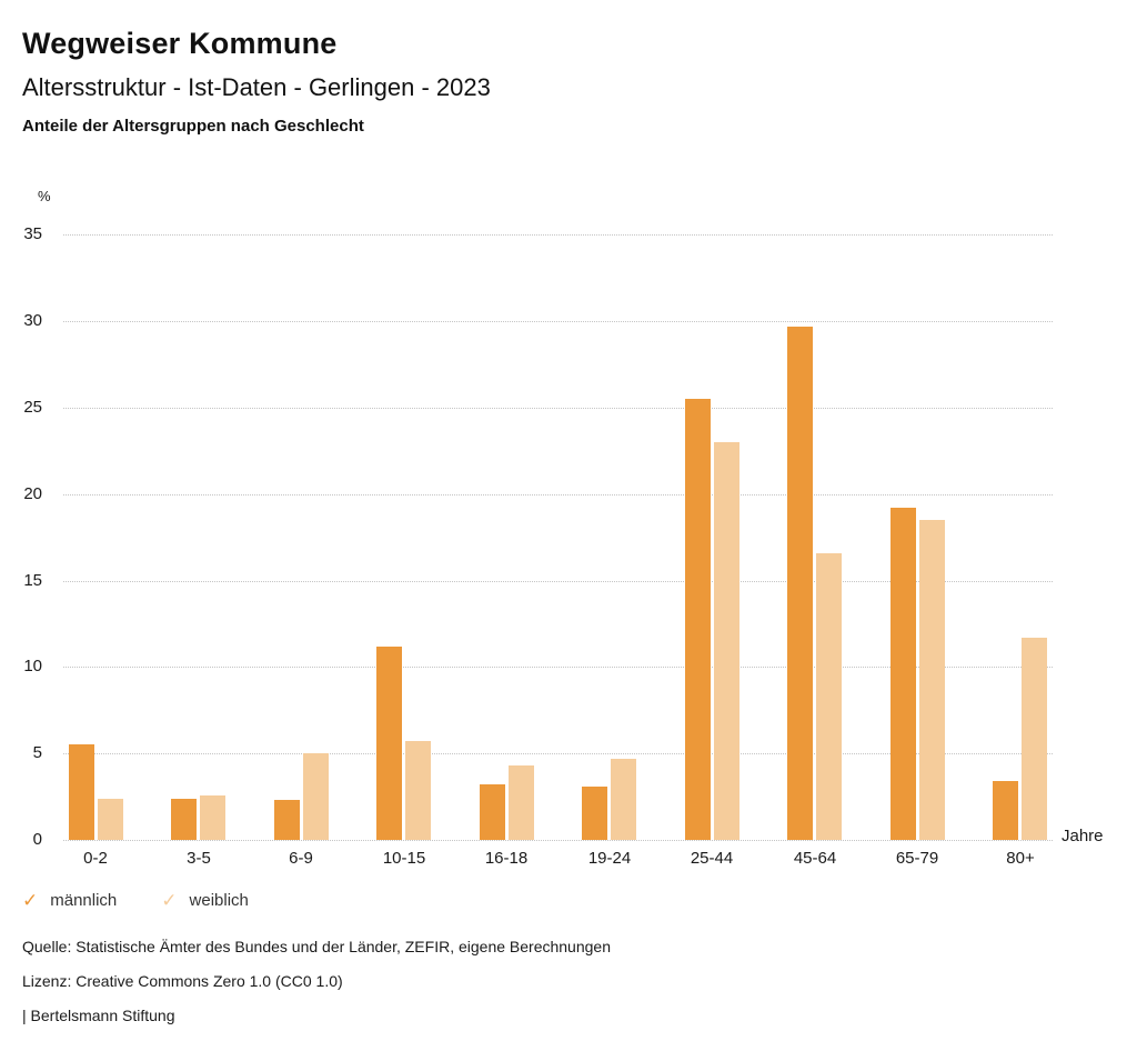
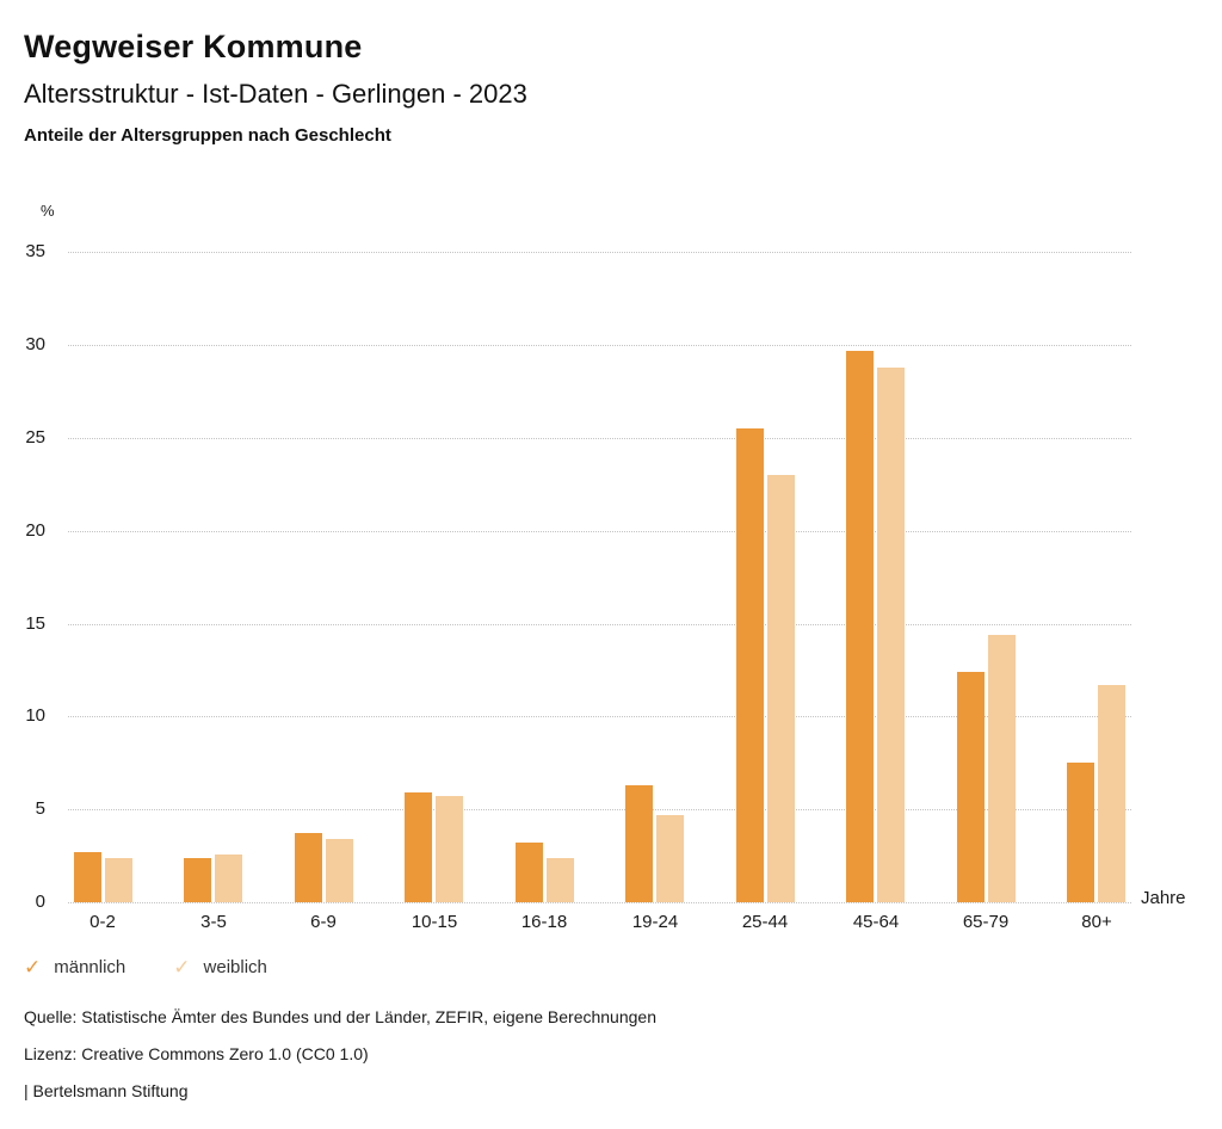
männlich/0-2: 5.5 -> 2.7
männlich/6-9: 2.3 -> 3.7
weiblich/6-9: 5.0 -> 3.4
männlich/10-15: 11.2 -> 5.9
weiblich/16-18: 4.3 -> 2.4
männlich/19-24: 3.1 -> 6.3
weiblich/45-64: 16.6 -> 28.8
männlich/65-79: 19.2 -> 12.4
weiblich/65-79: 18.5 -> 14.4
männlich/80+: 3.4 -> 7.5
